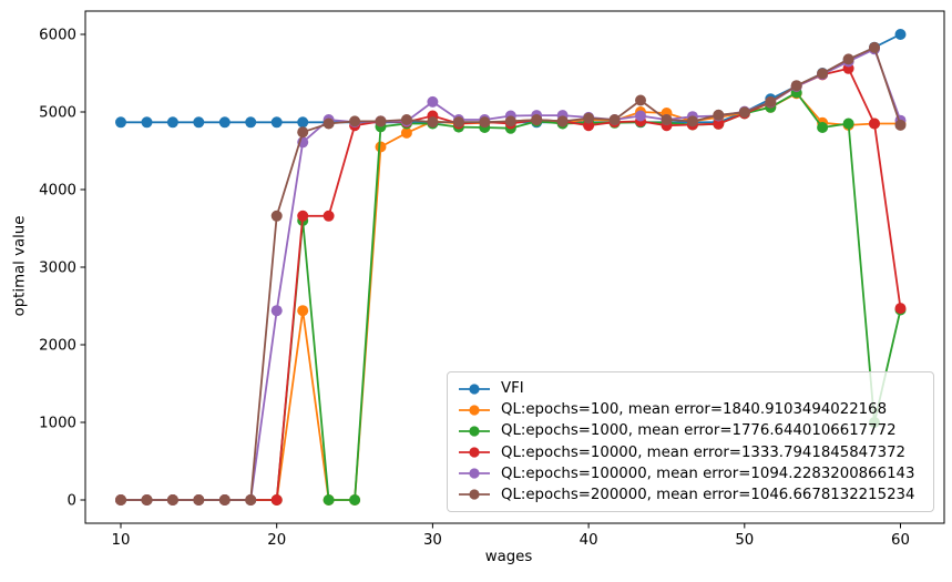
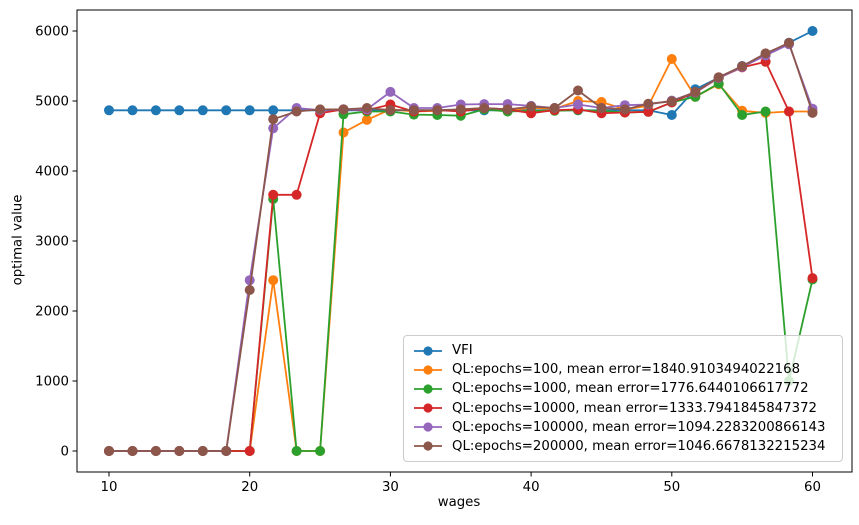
QL:epochs=200000, mean error=1046.6678132215234/20: 3700 -> 2300
VFI/50: 5000 -> 4800
QL:epochs=100, mean error=1840.9103494022168/50: 5000 -> 5600
